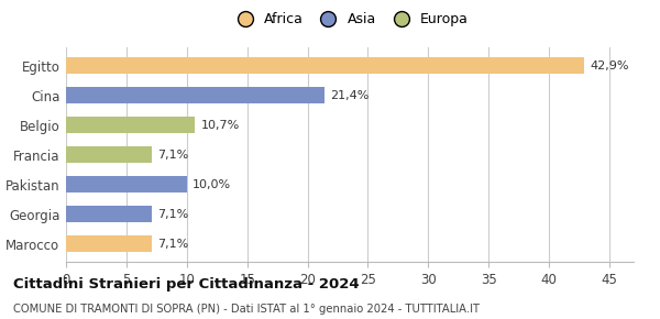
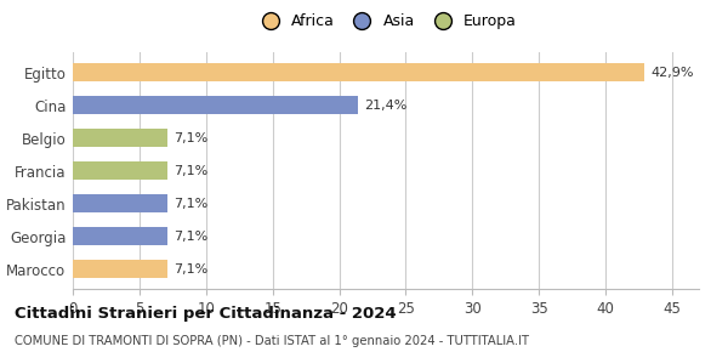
Belgio: 10,7% -> 7,1%
Pakistan: 10,0% -> 7,1%
